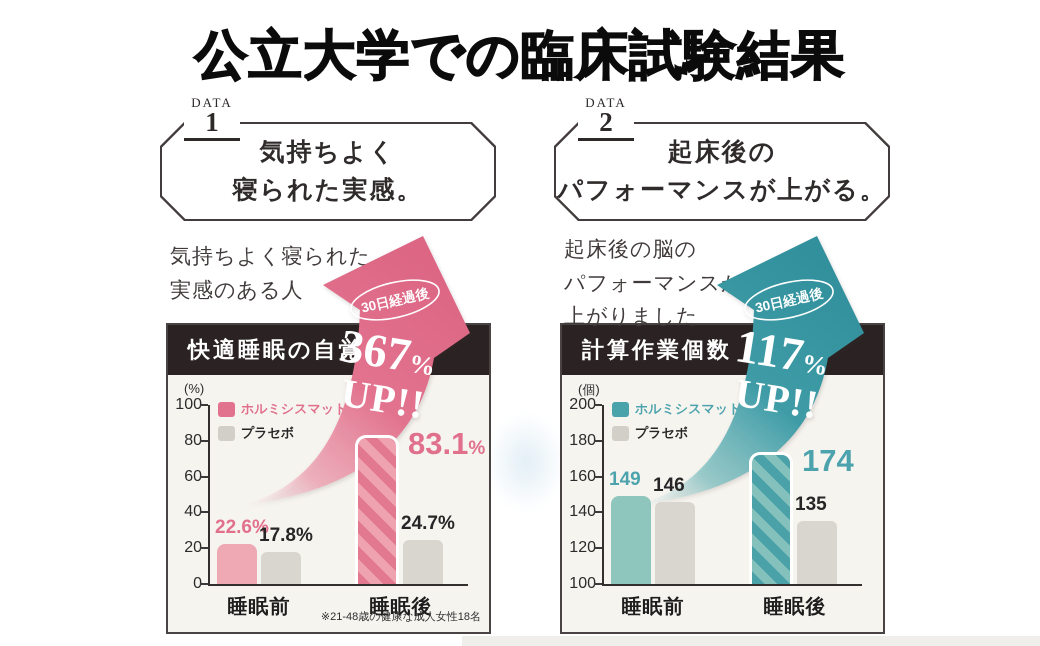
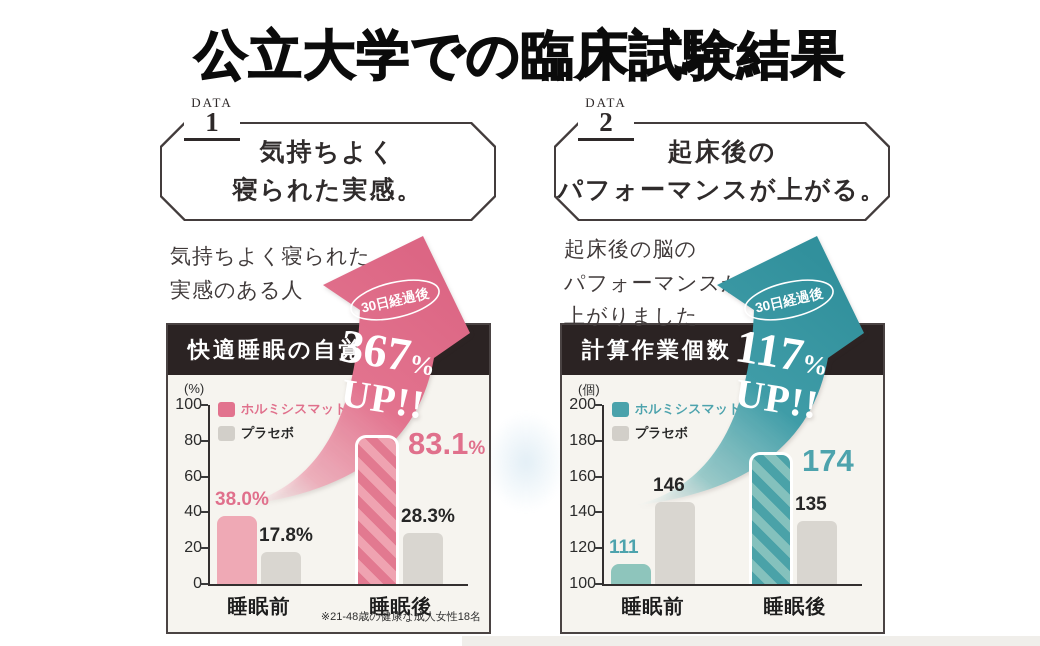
快適睡眠の自覚/ホルミシスマット/睡眠前: 22.6% -> 38.0%
快適睡眠の自覚/プラセボ/睡眠後: 24.7% -> 28.3%
計算作業個数/ホルミシスマット/睡眠前: 149 -> 111
